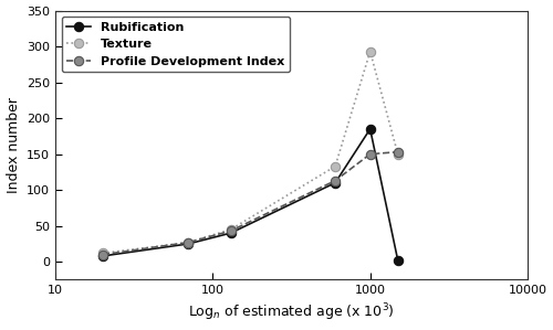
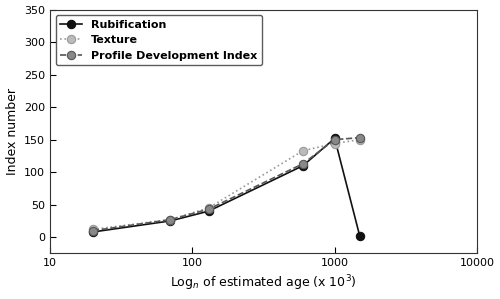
Rubification/1000: 185 -> 152
Texture/1000: 293 -> 144
